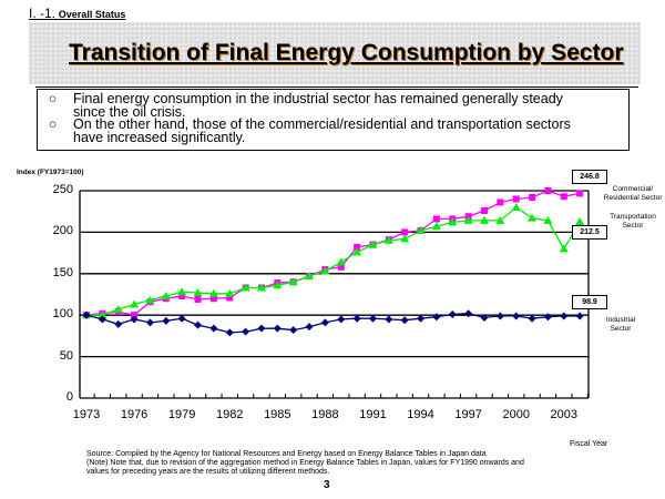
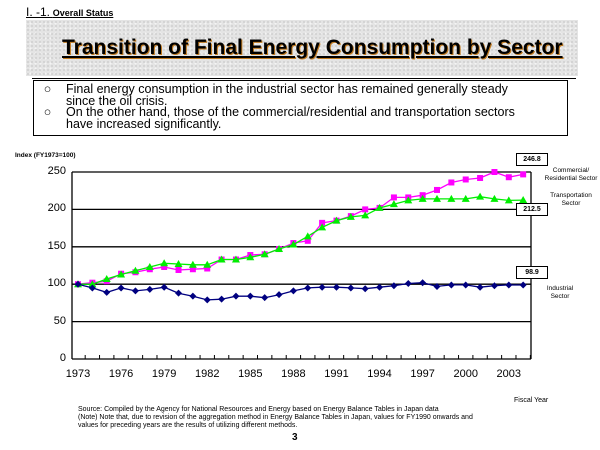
Commercial/ Residential Sector/1976: 100 -> 110
Transportation Sector/2000: 230 -> 210
Transportation Sector/2003: 180 -> 210
